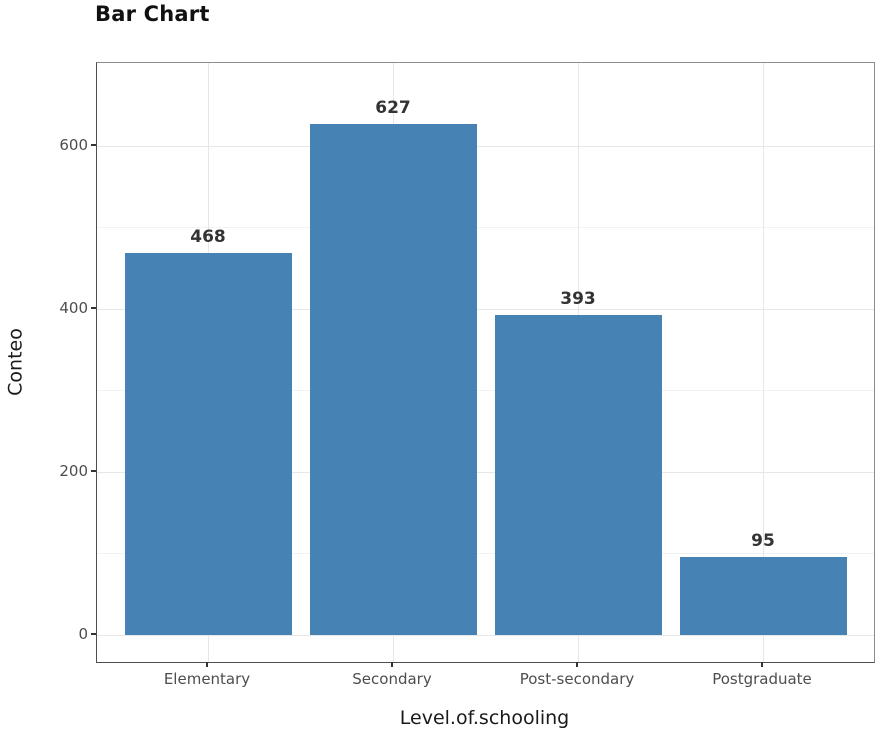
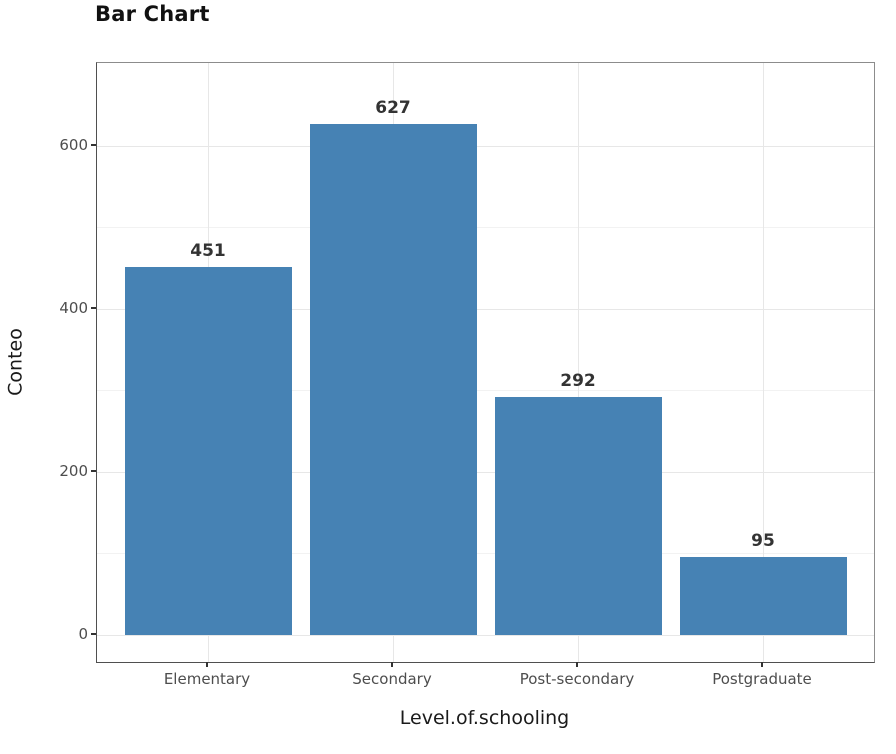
Elementary: 468 -> 451
Post-secondary: 393 -> 292
